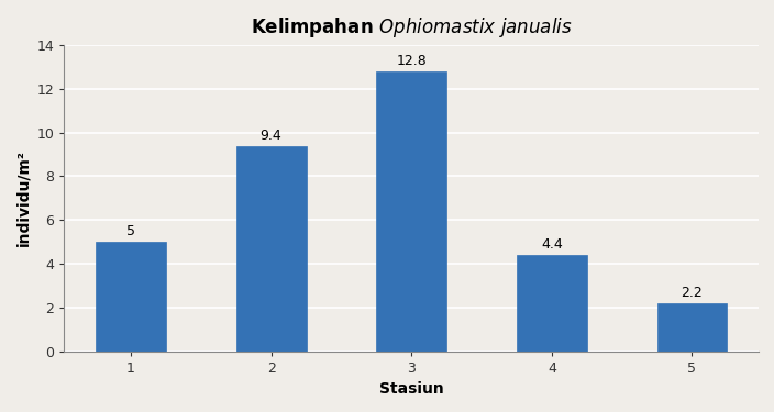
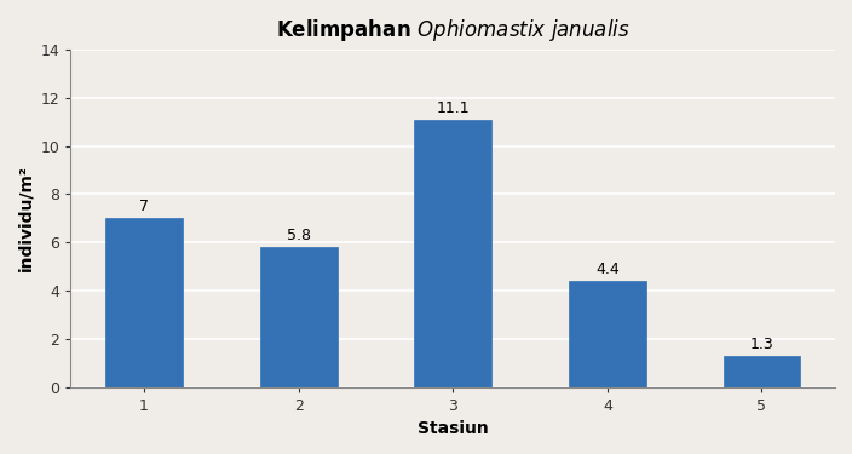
1: 5 -> 7
2: 9.4 -> 5.8
3: 12.8 -> 11.1
5: 2.2 -> 1.3
